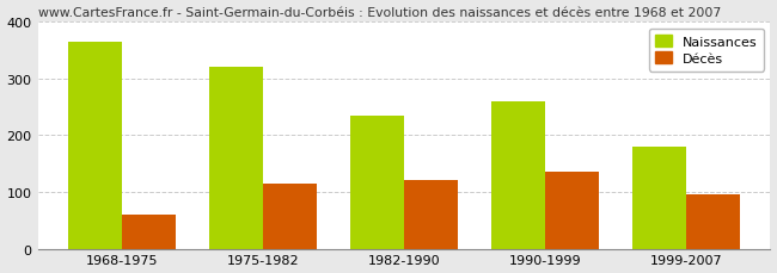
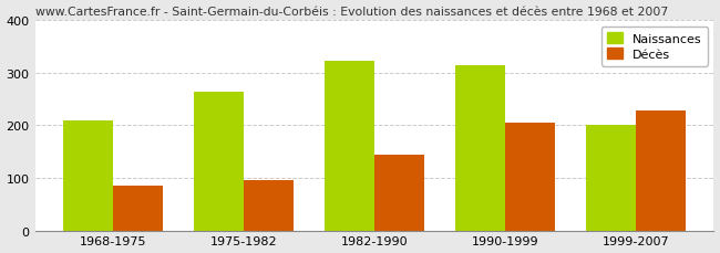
Naissances/1968-1975: 365 -> 210
Décès/1968-1975: 60 -> 85
Naissances/1975-1982: 320 -> 263
Décès/1975-1982: 115 -> 95
Naissances/1982-1990: 235 -> 323
Décès/1982-1990: 120 -> 143
Naissances/1990-1999: 260 -> 315
Décès/1990-1999: 135 -> 205
Naissances/1999-2007: 180 -> 200
Décès/1999-2007: 95 -> 228
